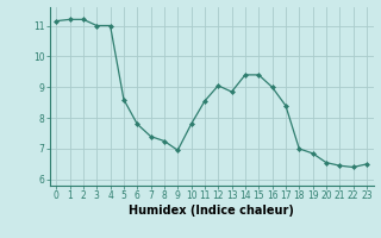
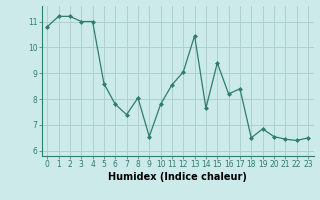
0: 11.15 -> 10.80
8: 7.25 -> 8.05
9: 6.95 -> 6.55
13: 8.85 -> 10.45
14: 9.40 -> 7.65
16: 9.00 -> 8.20
18: 7.00 -> 6.50
